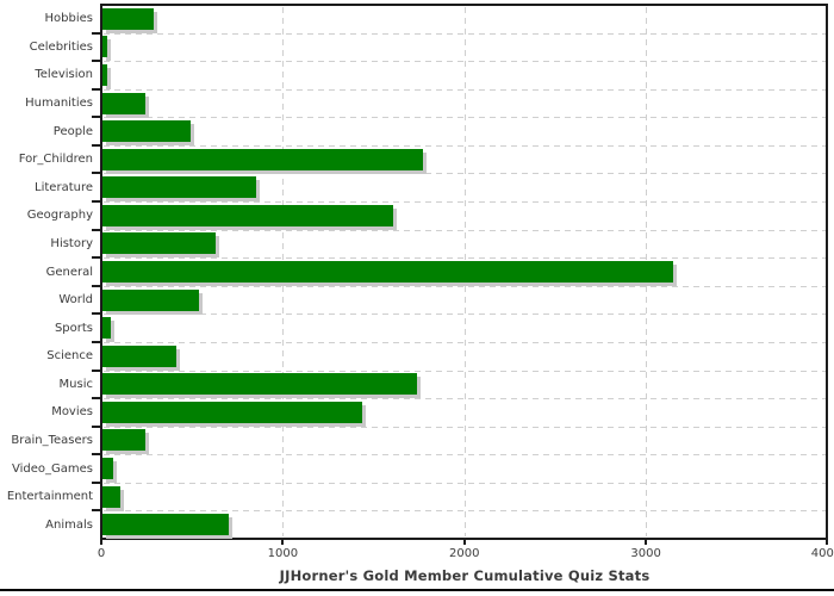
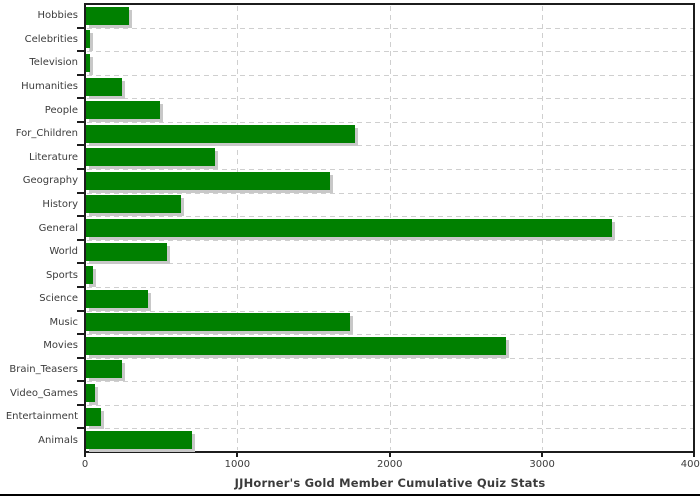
General: 3150 -> 3460
Movies: 1440 -> 2760
